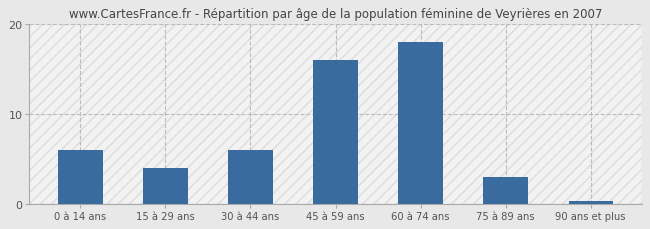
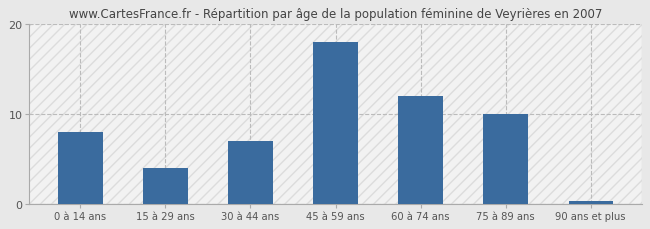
0 à 14 ans: 6.0 -> 8.0
30 à 44 ans: 6.0 -> 7.0
45 à 59 ans: 16.0 -> 18.0
60 à 74 ans: 18.0 -> 12.0
75 à 89 ans: 3.0 -> 10.0
